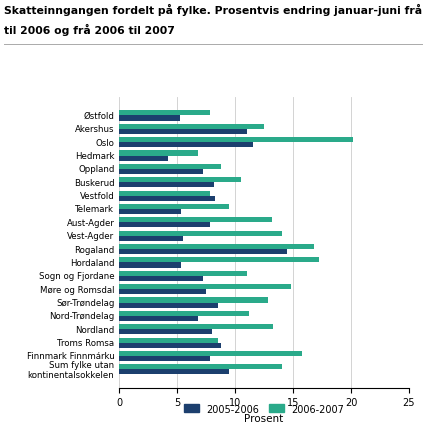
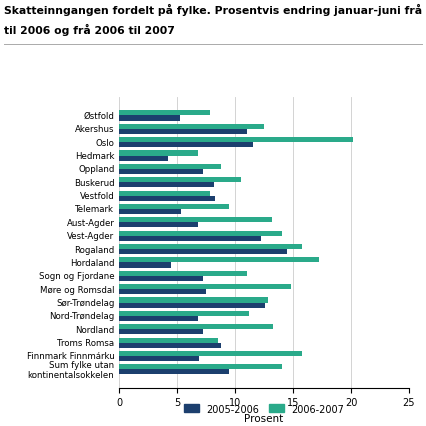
2005-2006/Aust-Agder: 7.8 -> 6.8
2005-2006/Vest-Agder: 5.5 -> 12.2
2006-2007/Rogaland: 16.8 -> 15.8
2005-2006/Hordaland: 5.3 -> 4.5
2005-2006/Sør-Trøndelag: 8.5 -> 12.6
2005-2006/Nordland: 8.0 -> 7.2
2005-2006/Finnmark Finnmárku: 7.8 -> 6.9
